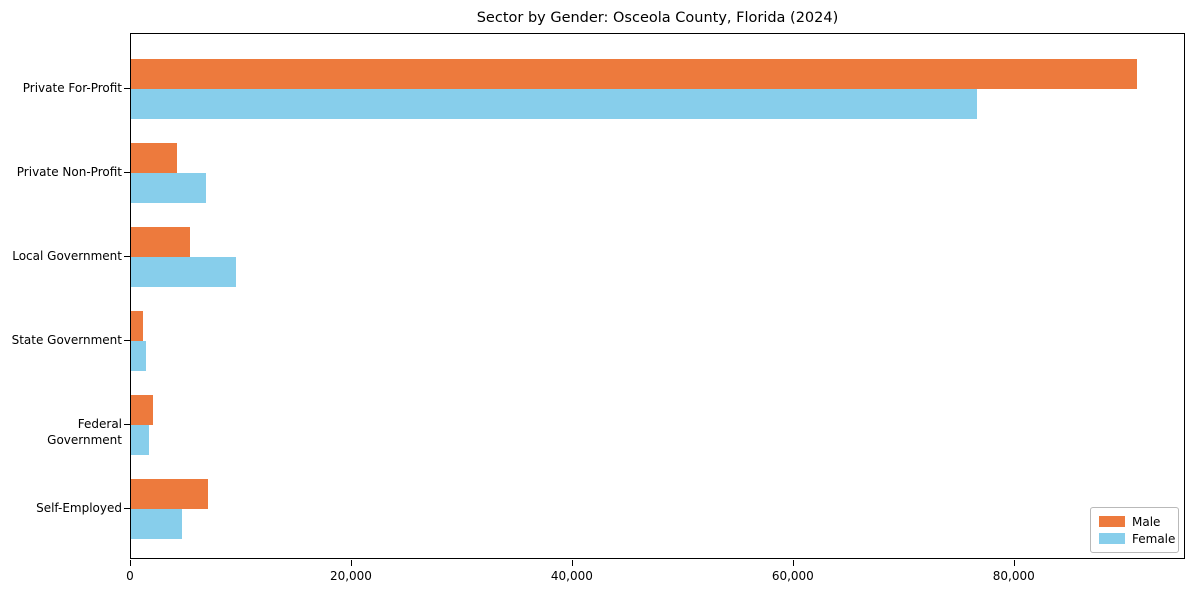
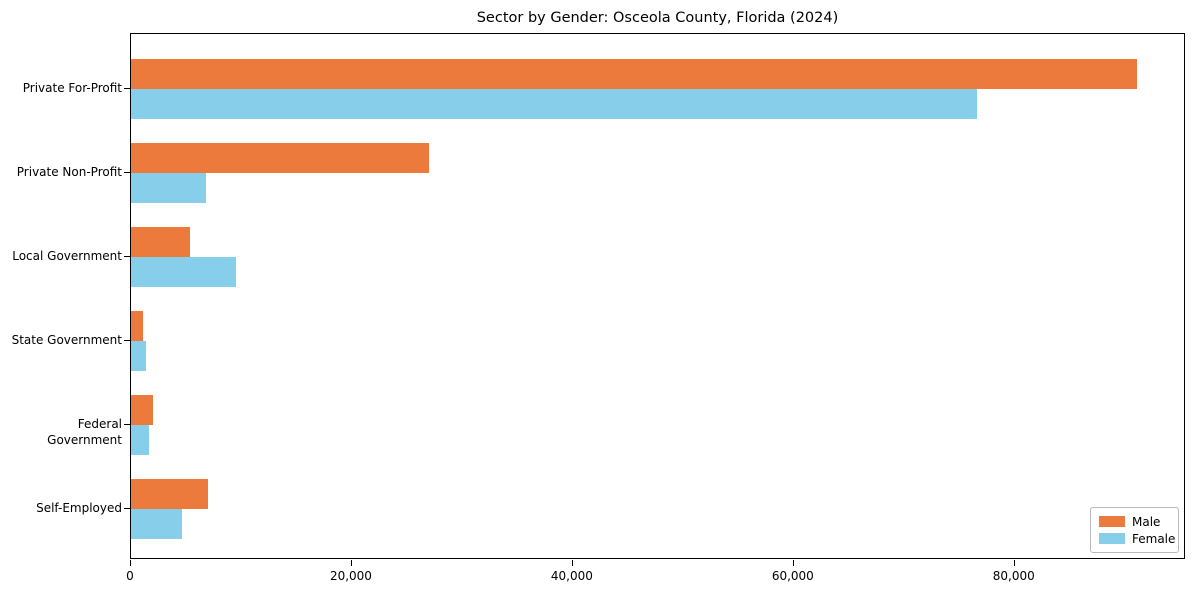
Male/Private Non-Profit: 4200 -> 27000
